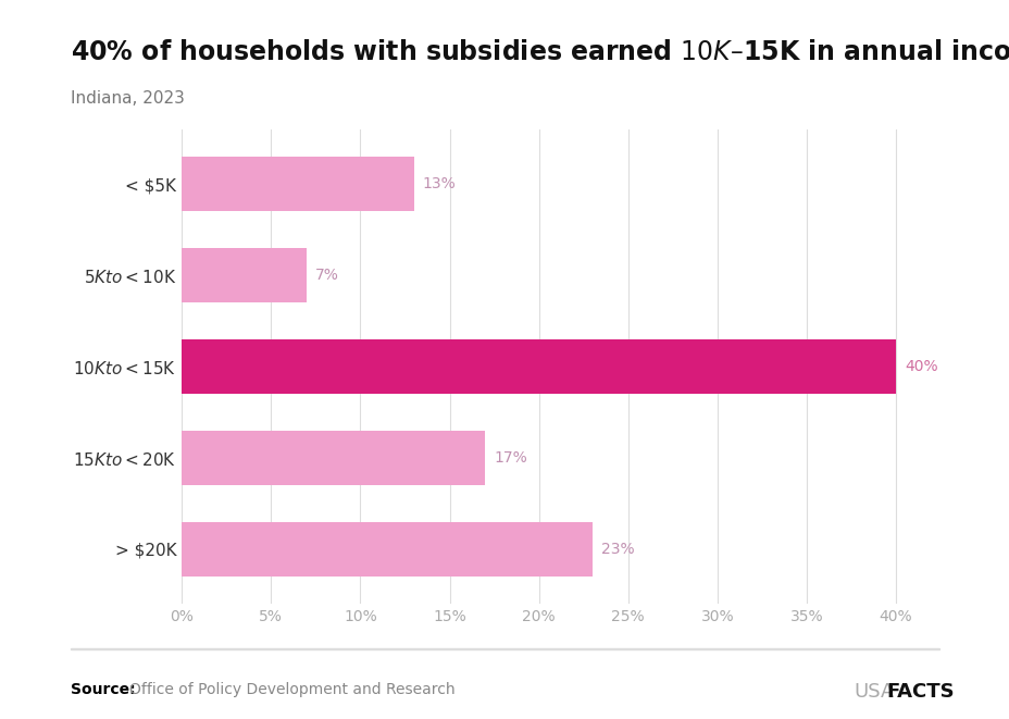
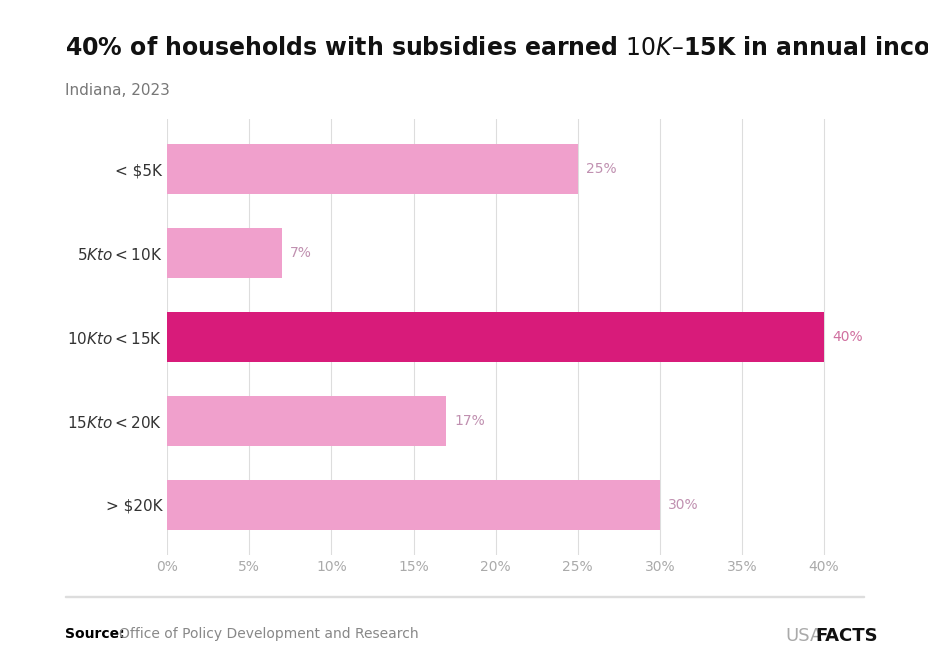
< $5K: 13% -> 25%
> $20K: 23% -> 30%
